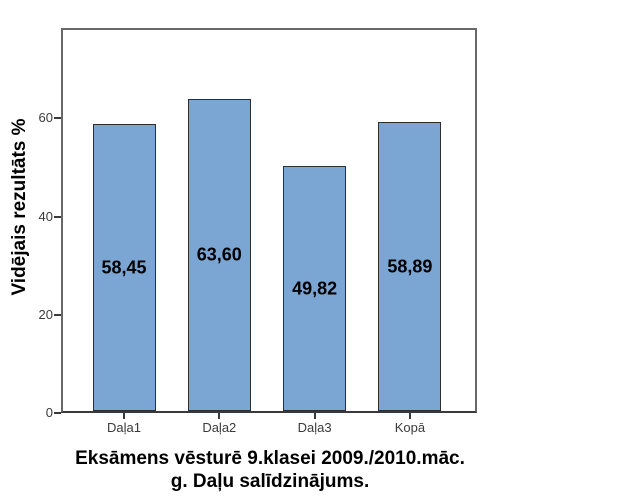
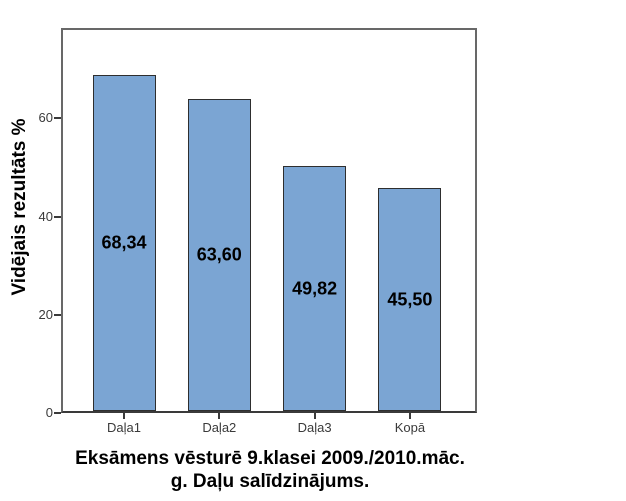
Daļa1: 58,45 -> 68,34
Kopā: 58,89 -> 45,50
